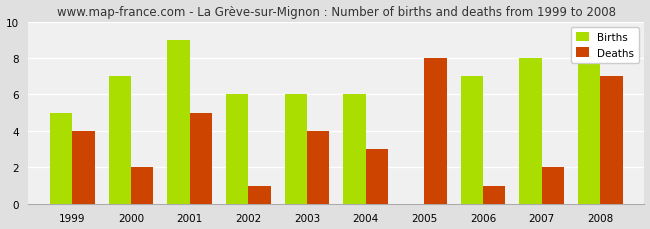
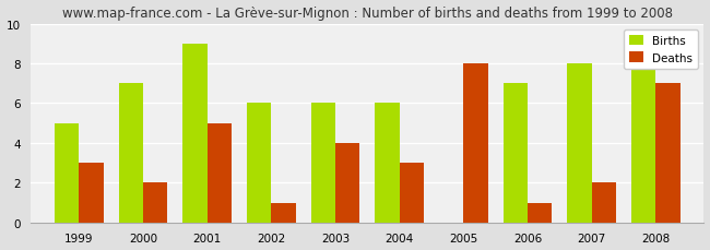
Deaths/1999: 4 -> 3
